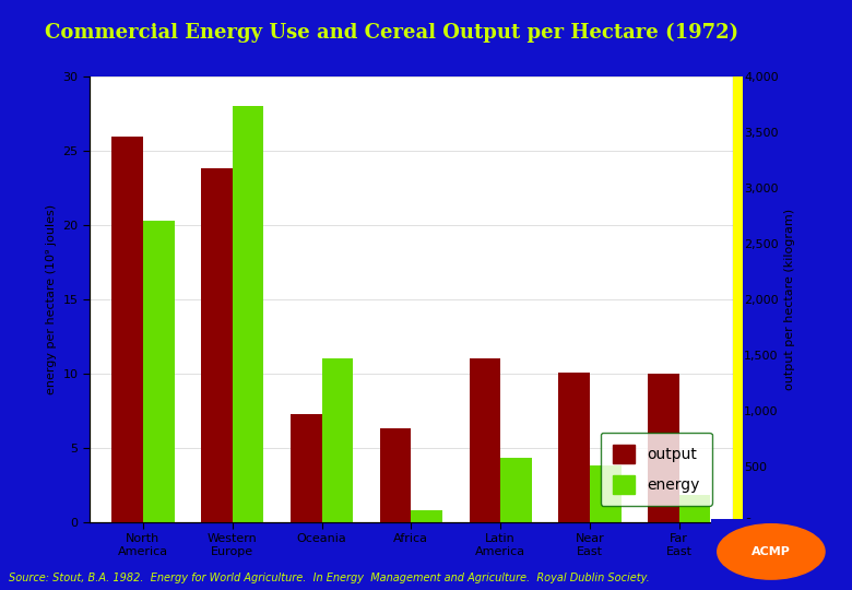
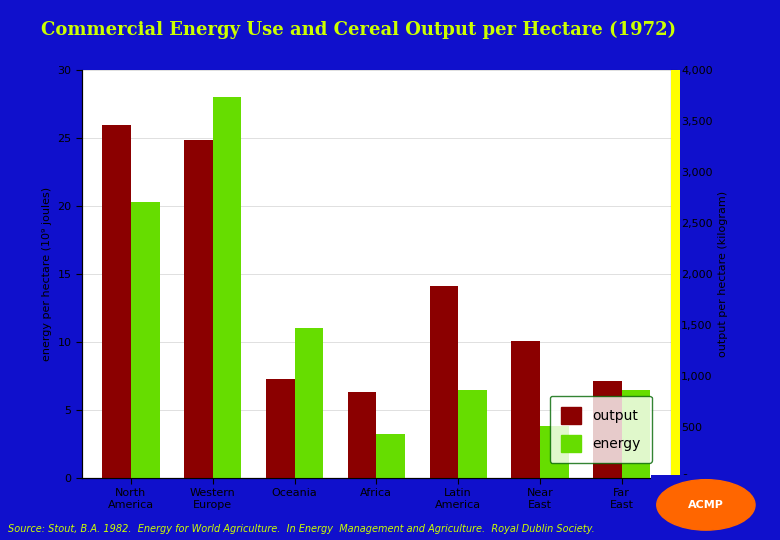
output/Western Europe: 23.8 -> 24.9
energy/Africa: 0.8 -> 3.2
output/Latin America: 11.0 -> 14.1
energy/Latin America: 4.3 -> 6.5
output/Far East: 10.0 -> 7.1
energy/Far East: 1.8 -> 6.5
